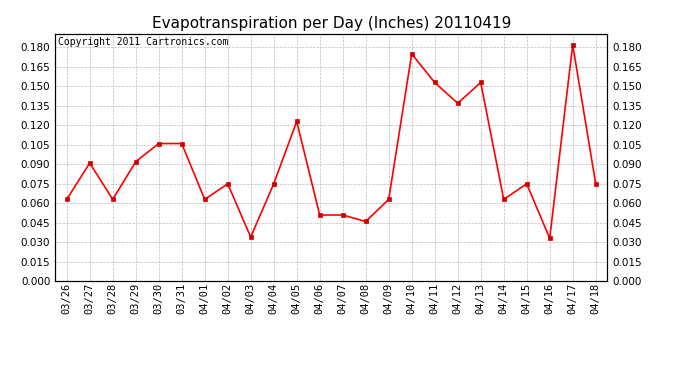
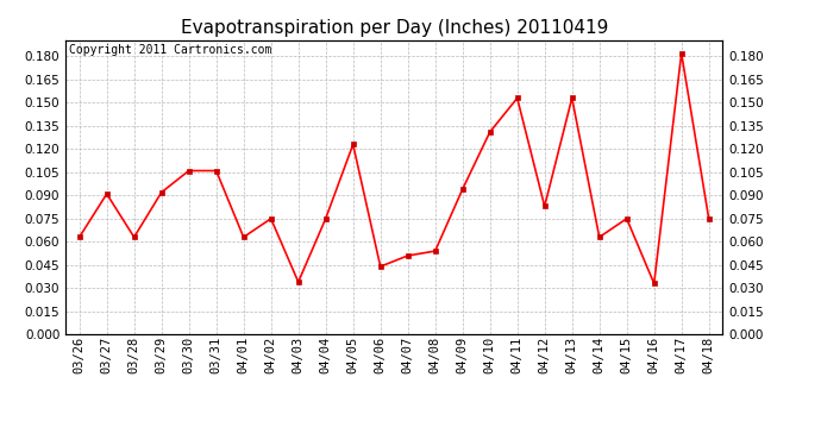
04/06: 0.051 -> 0.044
04/08: 0.046 -> 0.054
04/09: 0.063 -> 0.094
04/10: 0.175 -> 0.131
04/12: 0.137 -> 0.083
